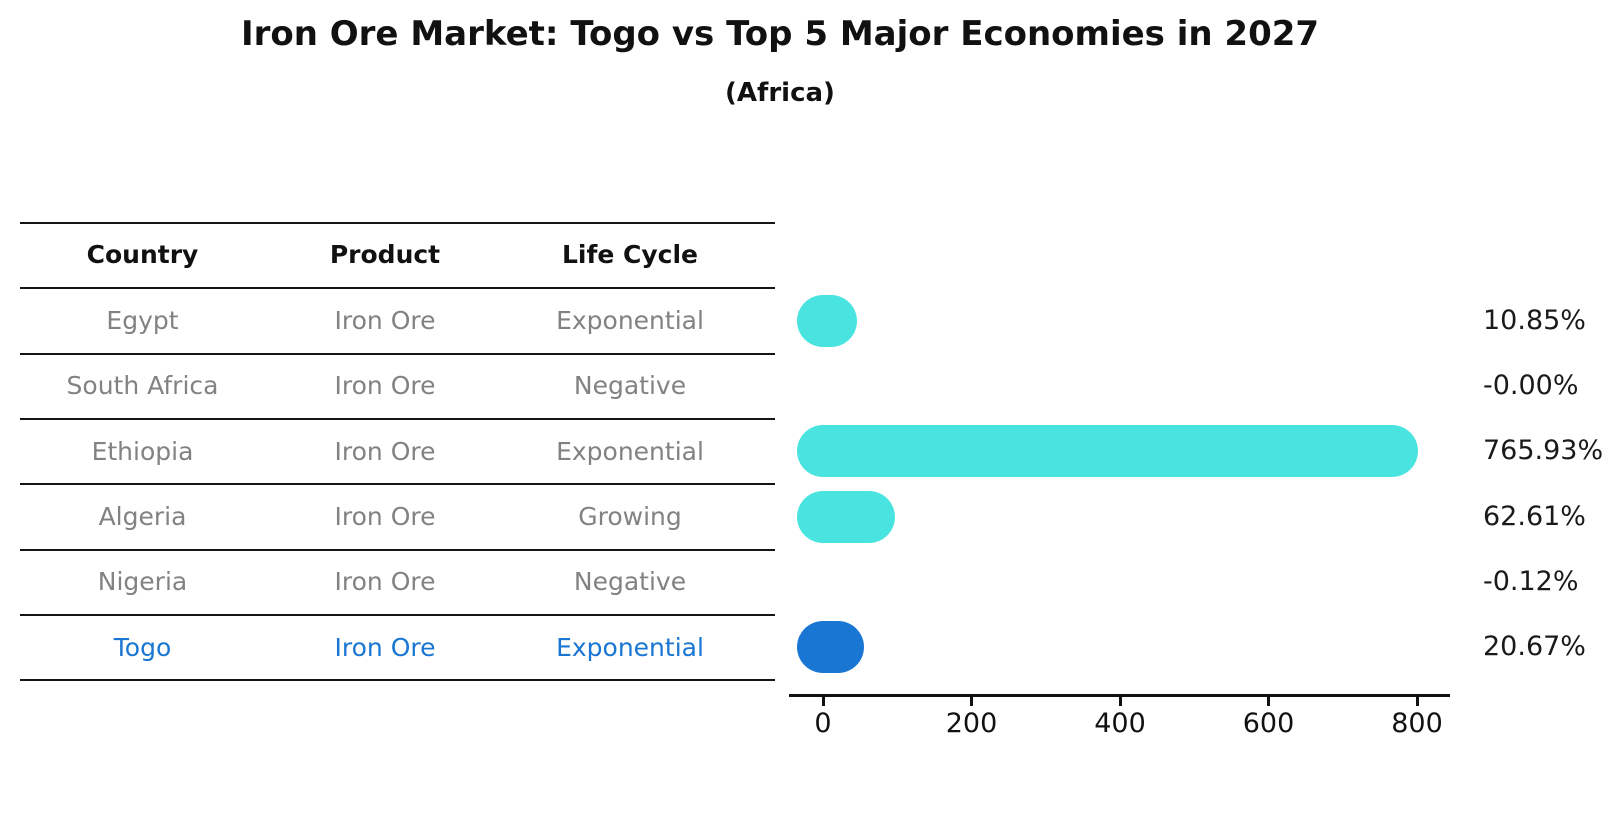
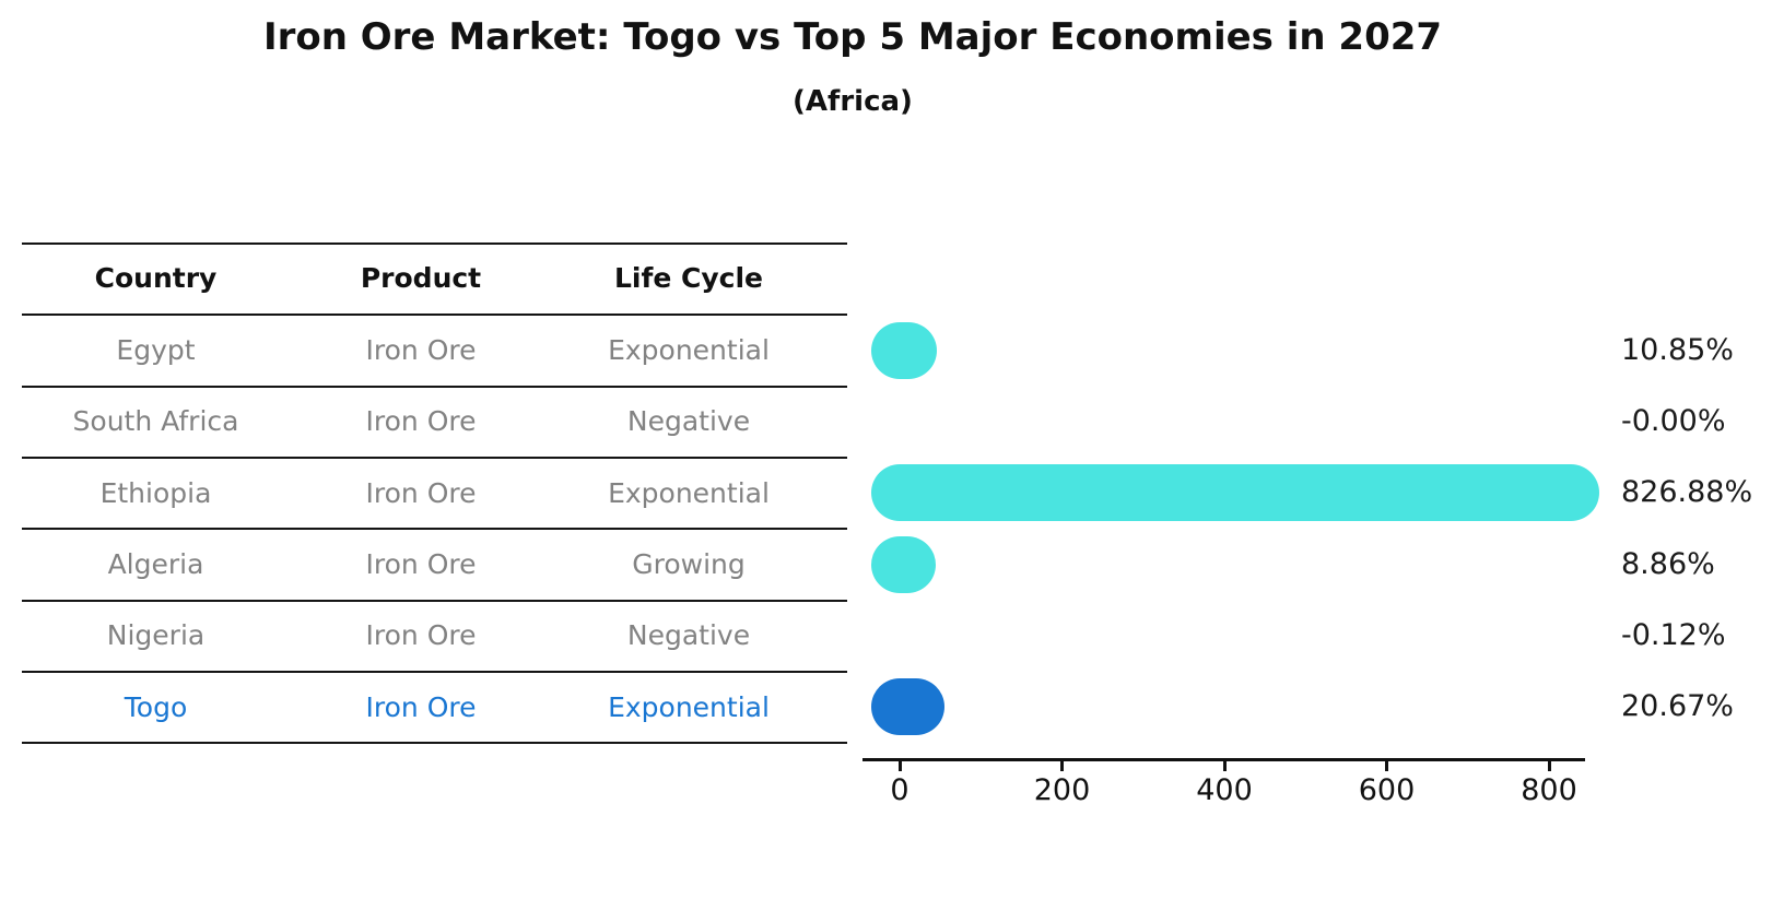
Ethiopia: 765.93% -> 826.88%
Algeria: 62.61% -> 8.86%
